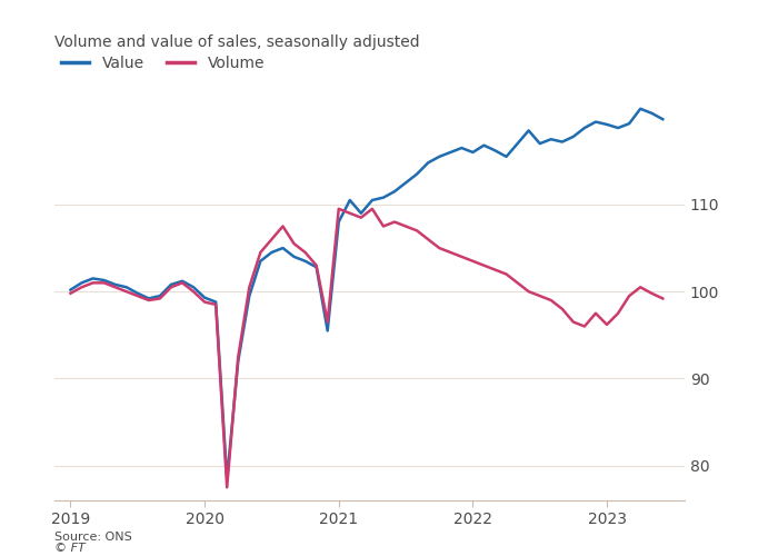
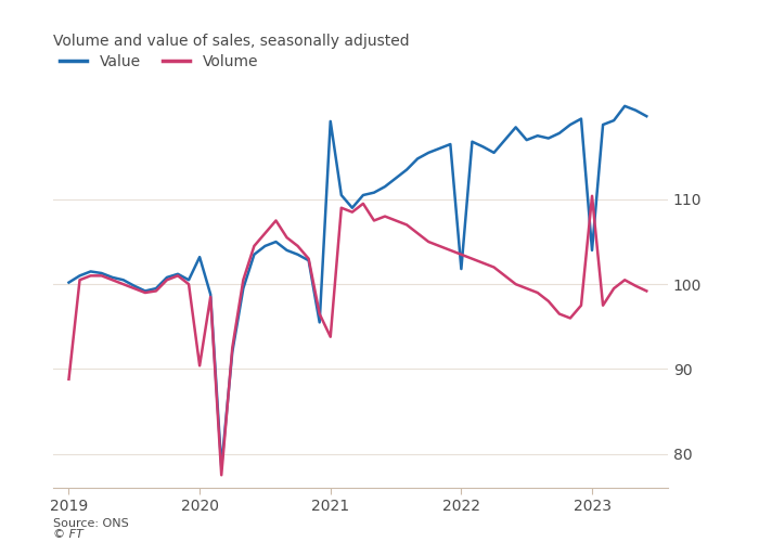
Volume/2019: 99.8 -> 88.8
Value/2020: 99.3 -> 103.2
Volume/2020: 98.8 -> 90.4
Value/2021: 108.0 -> 119.2
Volume/2021: 109.5 -> 93.8
Value/2022: 116.0 -> 101.8
Value/2023: 119.2 -> 104.0
Volume/2023: 96.2 -> 110.4
